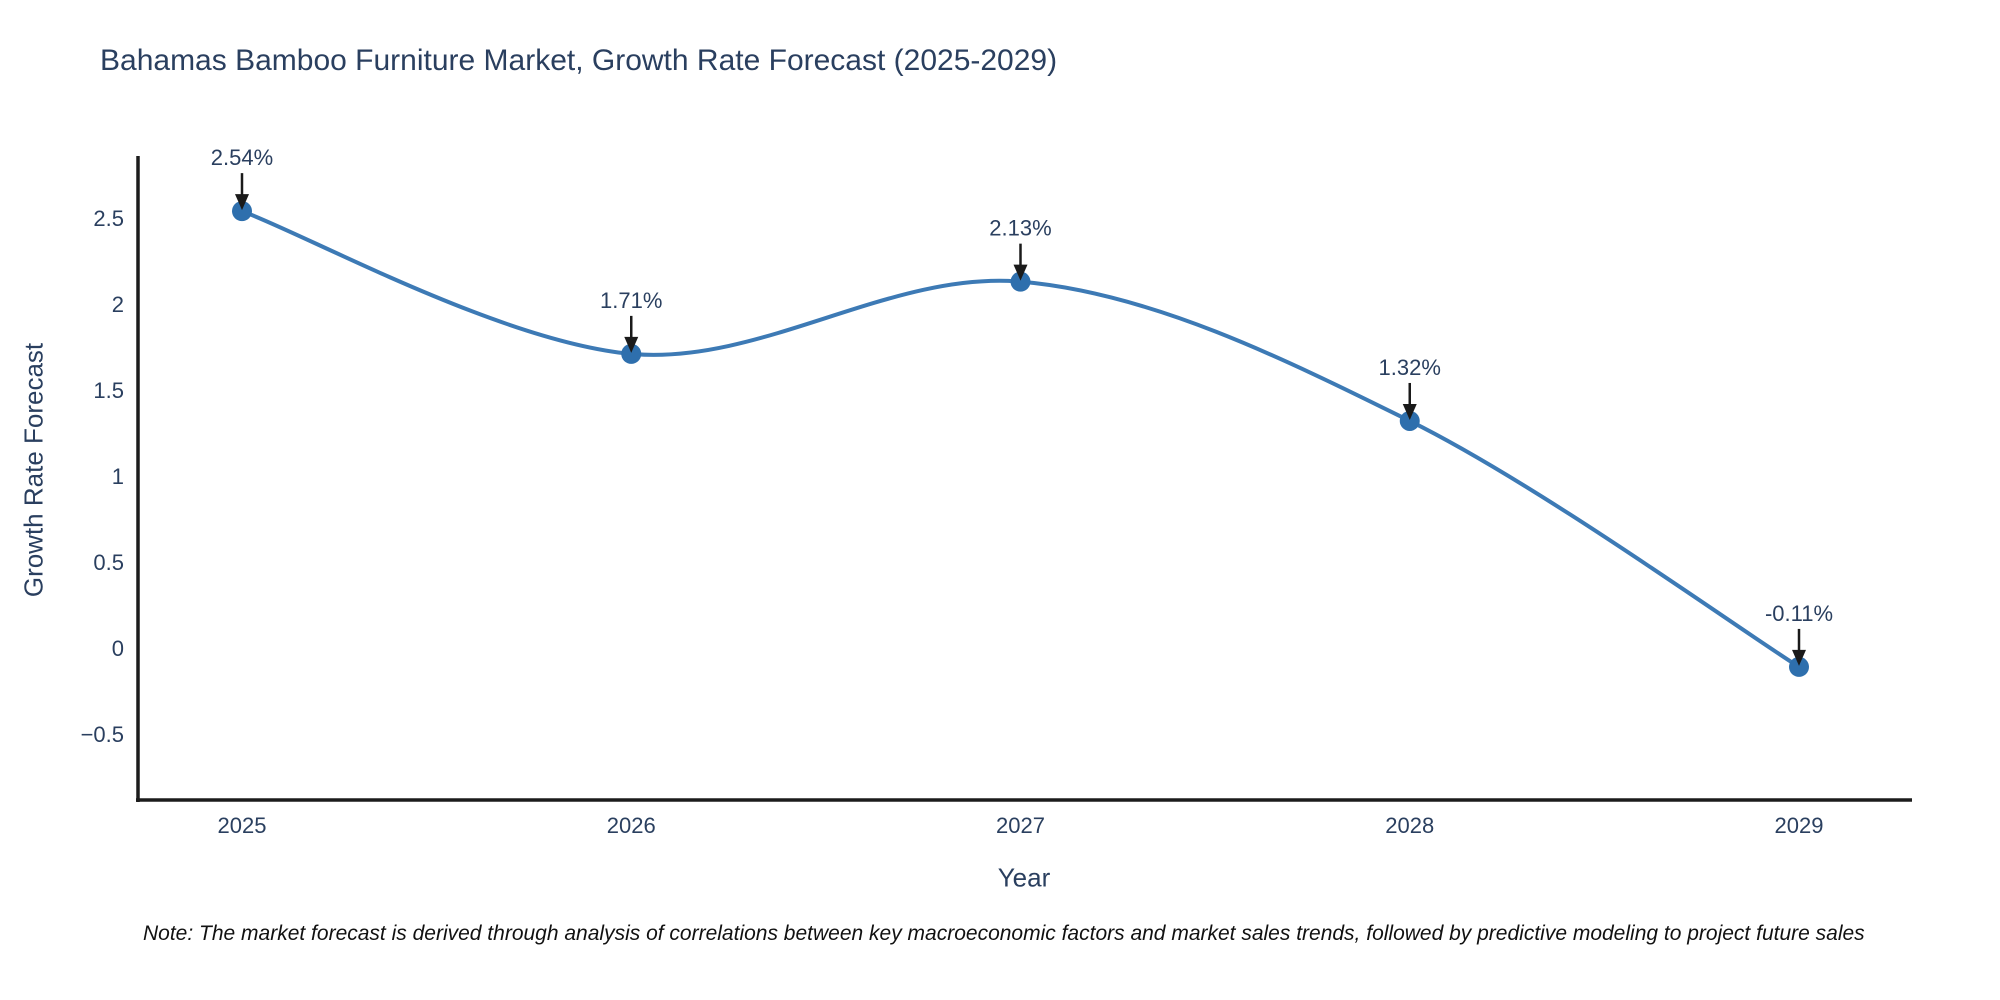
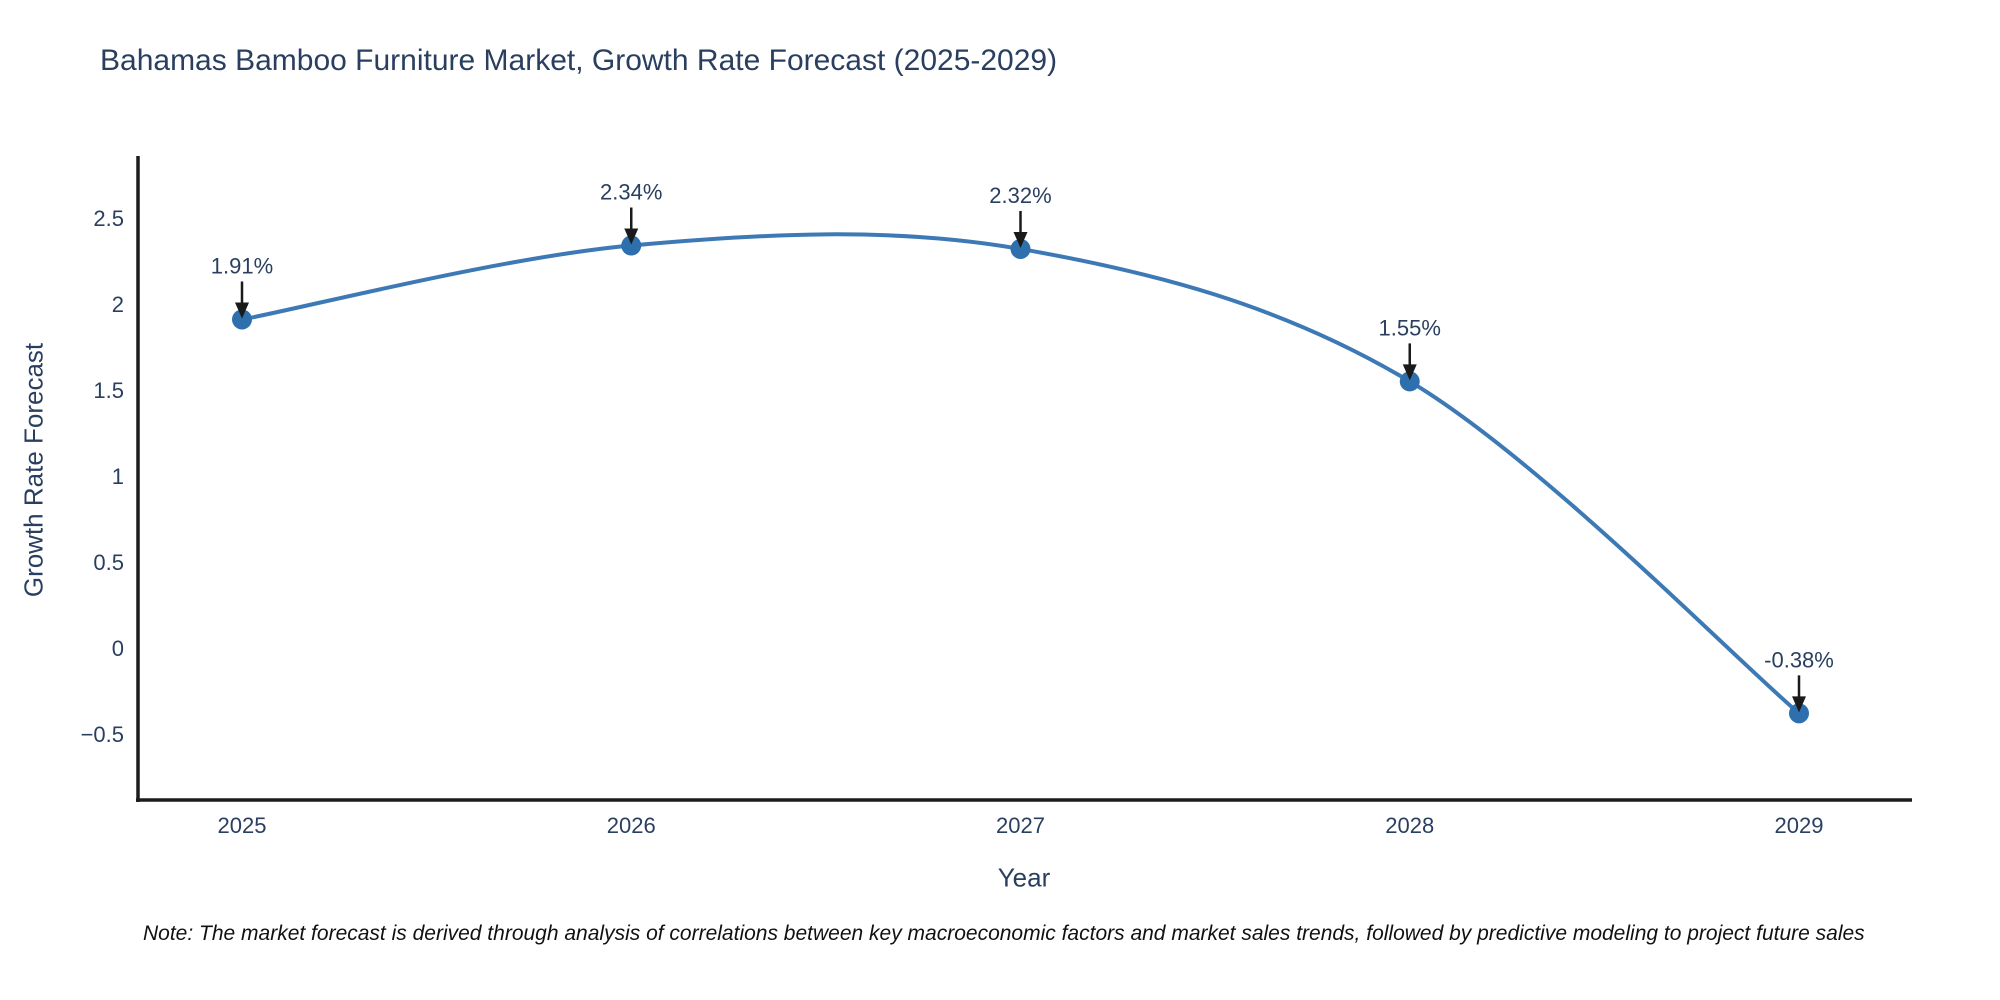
2025: 2.54% -> 1.91%
2026: 1.71% -> 2.34%
2027: 2.13% -> 2.32%
2028: 1.32% -> 1.55%
2029: -0.11% -> -0.38%
